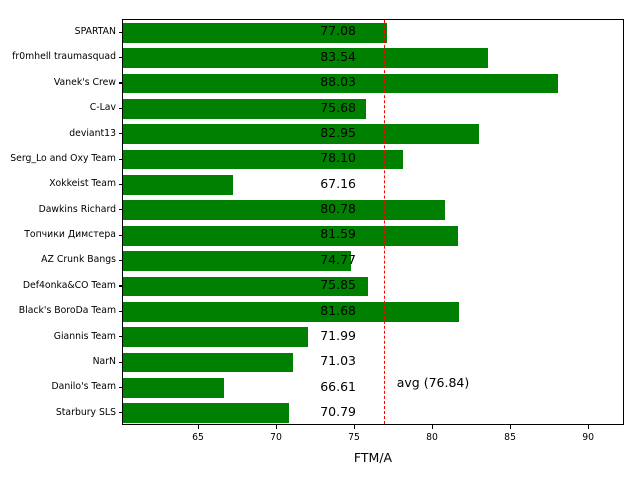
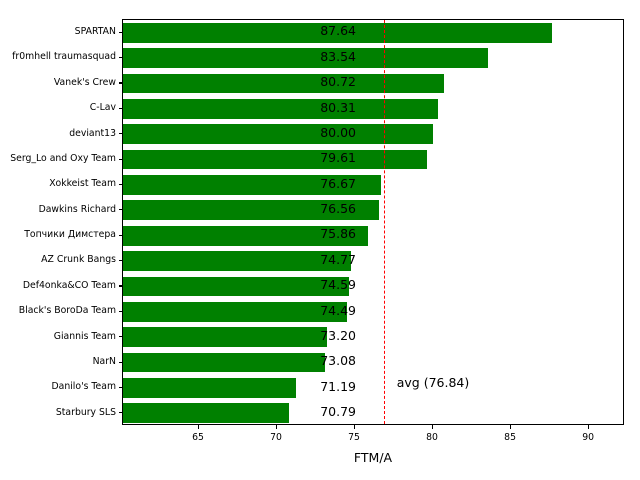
SPARTAN: 77.08 -> 87.64
Vanek's Crew: 88.03 -> 80.72
C-Lav: 75.68 -> 80.31
deviant13: 82.95 -> 80.00
Serg_Lo and Oxy Team: 78.10 -> 79.61
Xokkeist Team: 67.16 -> 76.67
Dawkins Richard: 80.78 -> 76.56
Топчики Димстера: 81.59 -> 75.86
Def4onka&CO Team: 75.85 -> 74.59
Black's BoroDa Team: 81.68 -> 74.49
Giannis Team: 71.99 -> 73.20
NarN: 71.03 -> 73.08
Danilo's Team: 66.61 -> 71.19
